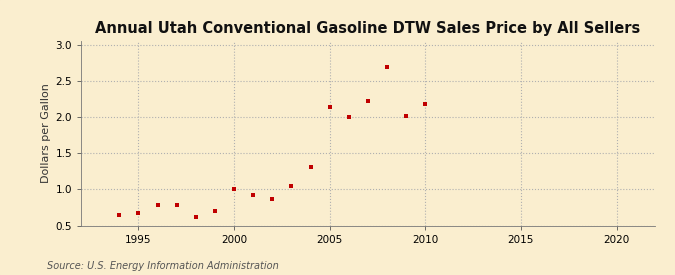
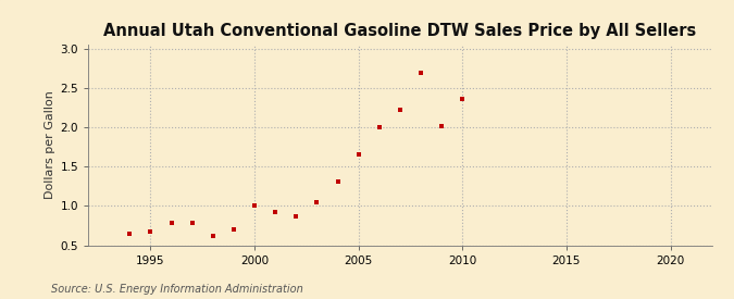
2005: 2.14 -> 1.65
2010: 2.18 -> 2.36
